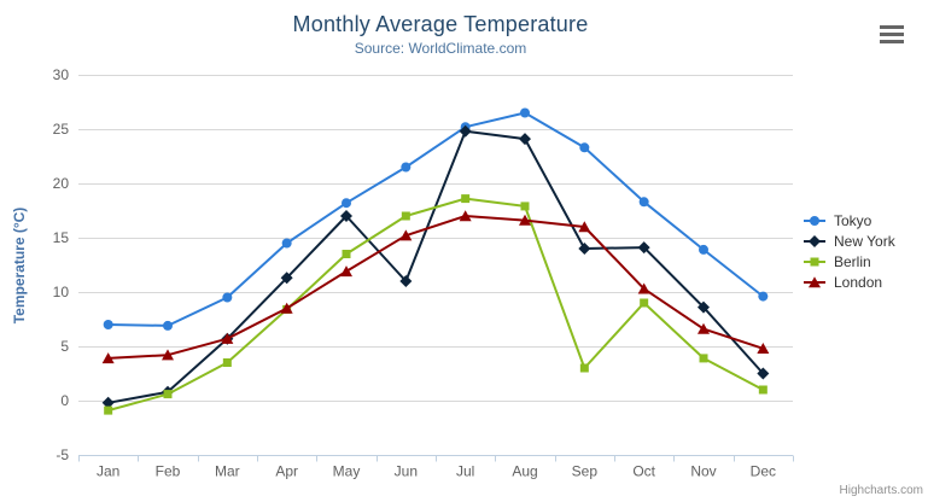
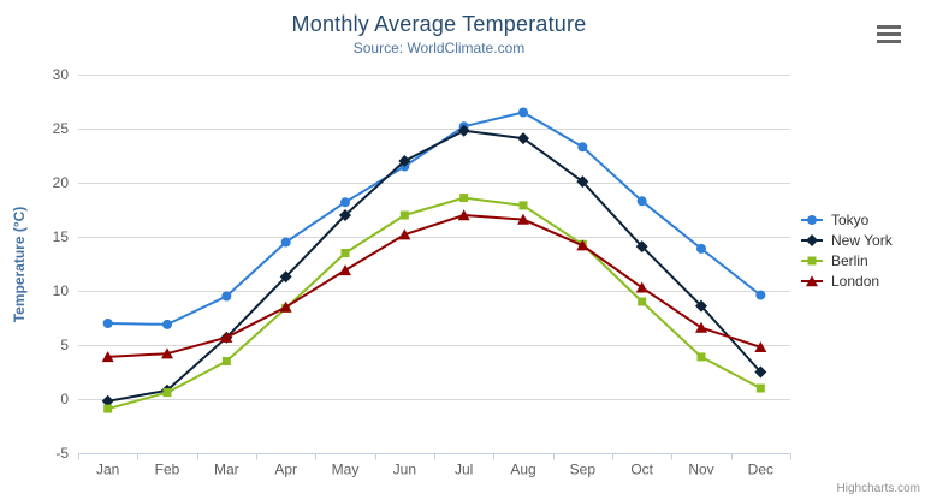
New York/Jun: 11 -> 22
New York/Sep: 14 -> 20
Berlin/Sep: 3 -> 14
London/Sep: 16 -> 14
